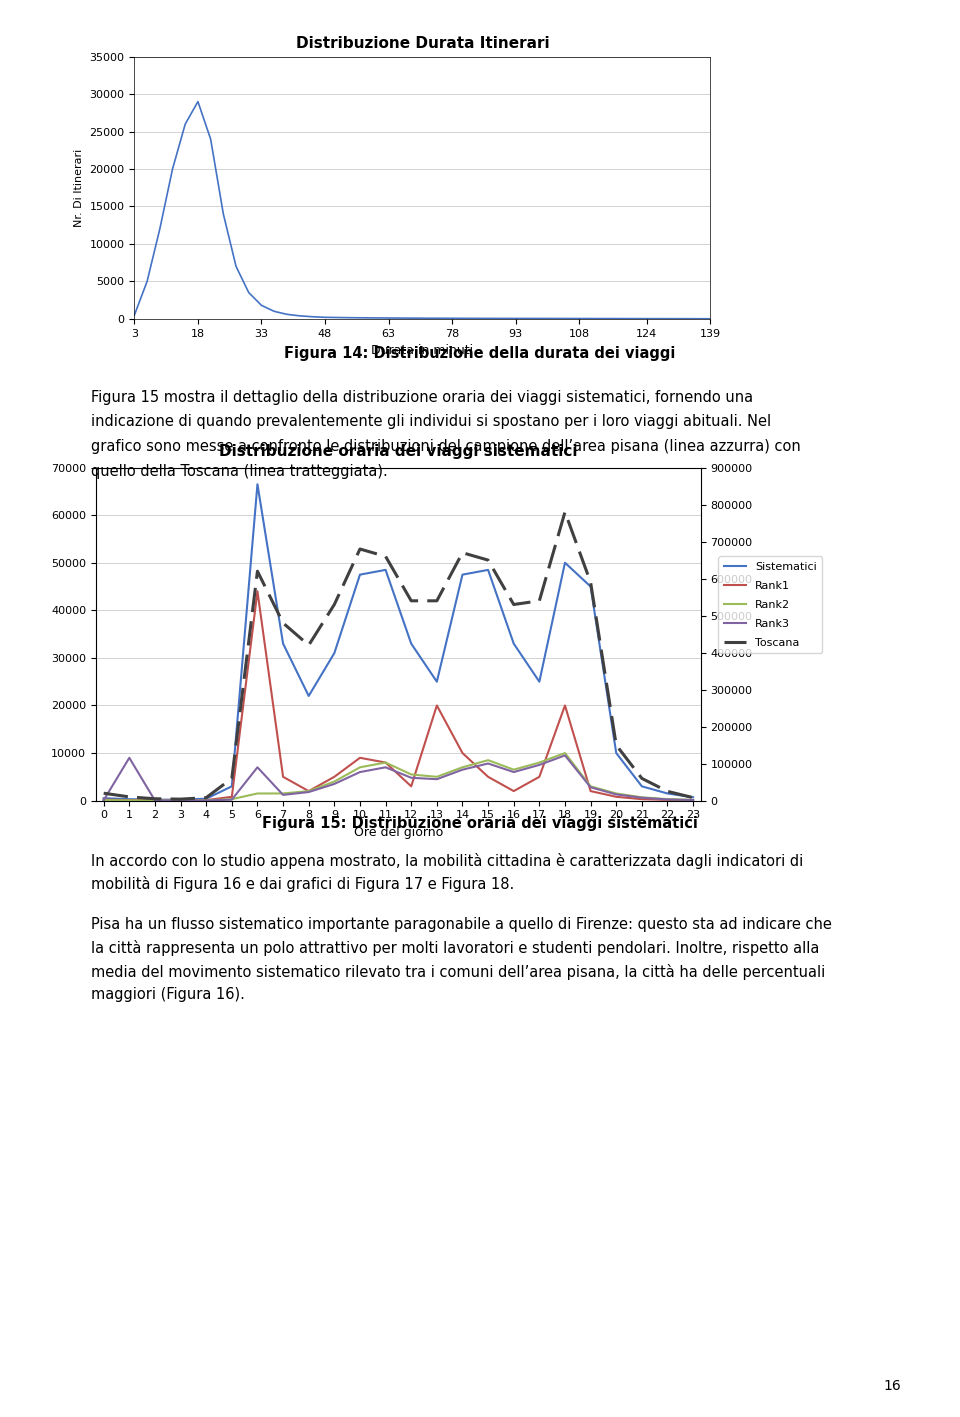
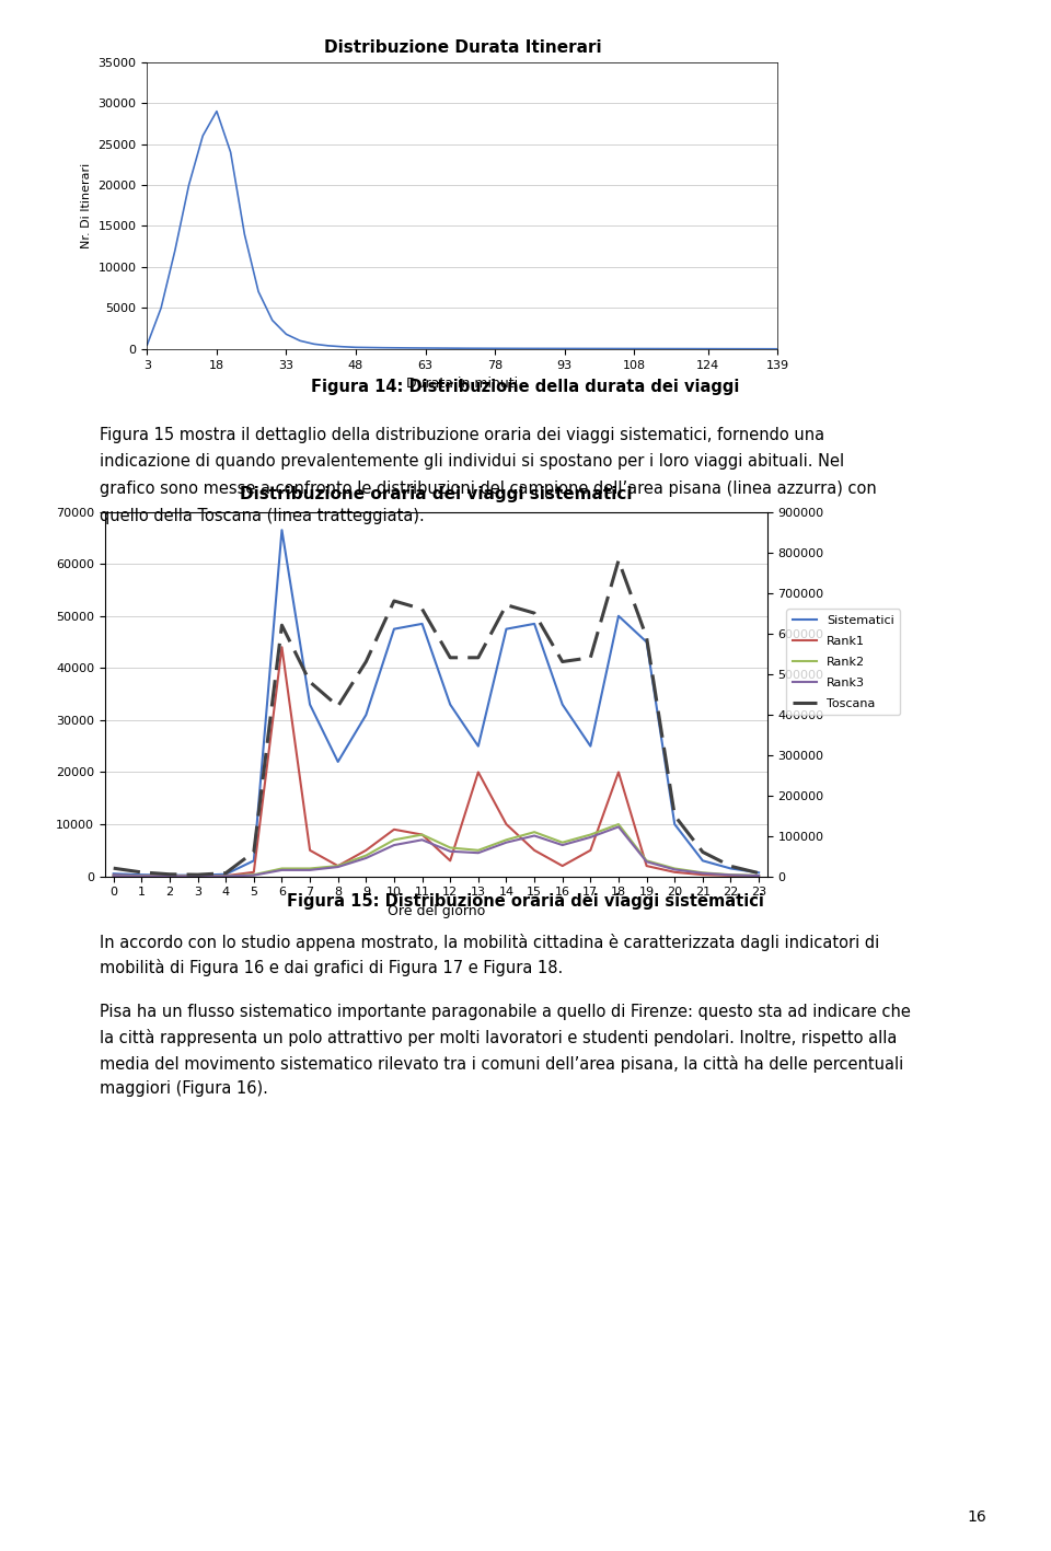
Rank3/1: 9000 -> 0
Rank3/6: 7000 -> 1200
